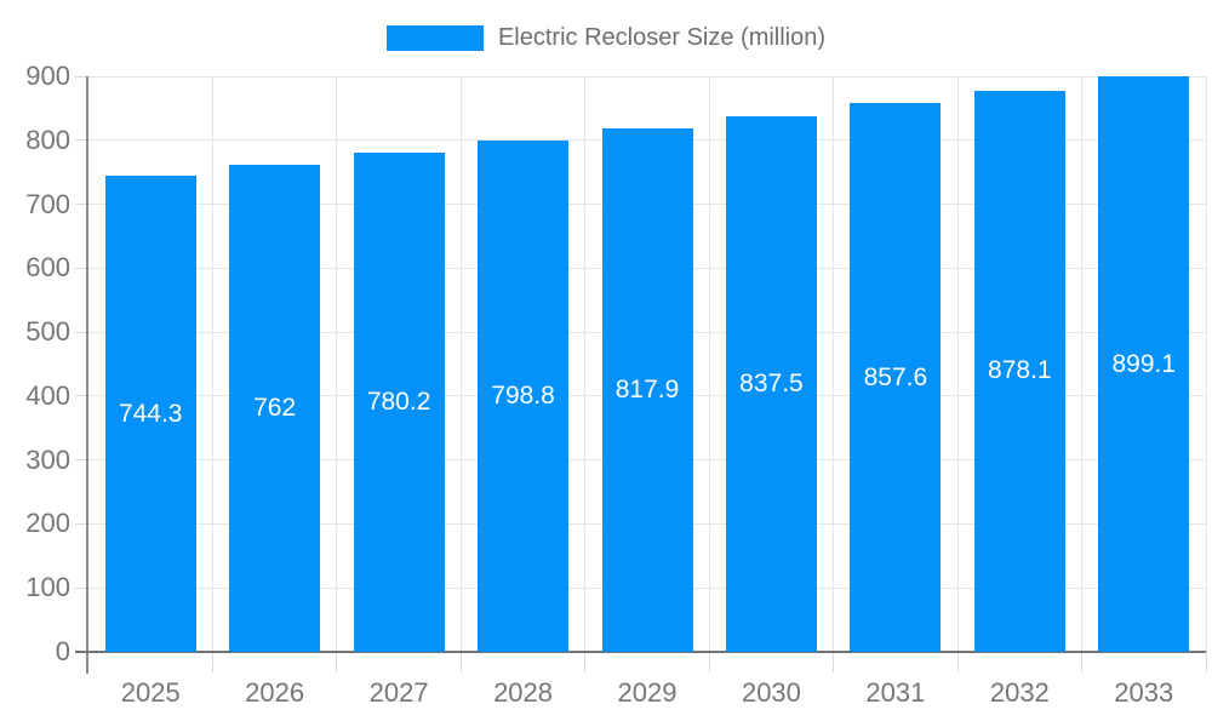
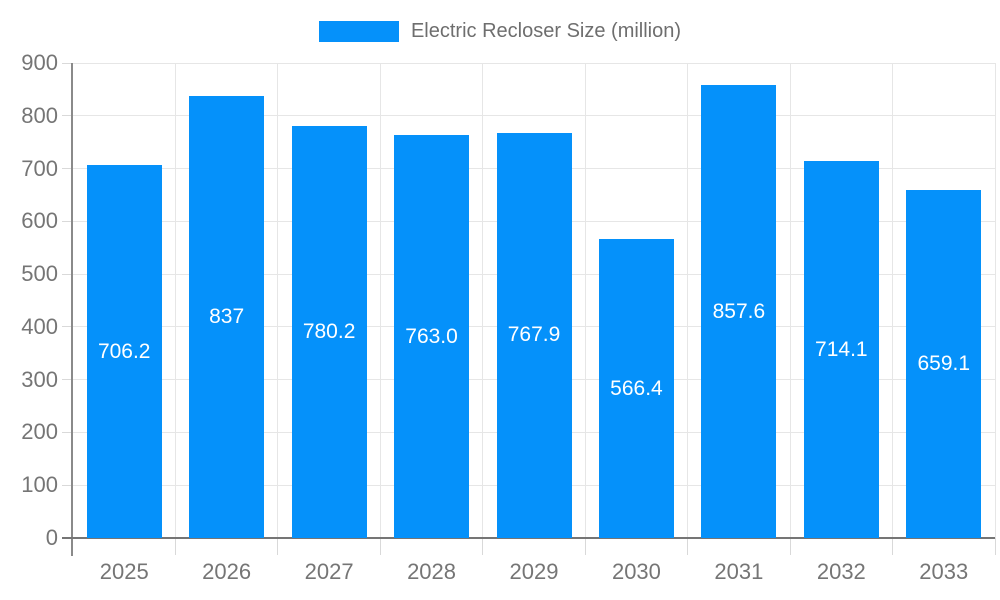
2025: 744.3 -> 706.2
2026: 762 -> 837
2028: 798.8 -> 763.0
2029: 817.9 -> 767.9
2030: 837.5 -> 566.4
2032: 878.1 -> 714.1
2033: 899.1 -> 659.1
